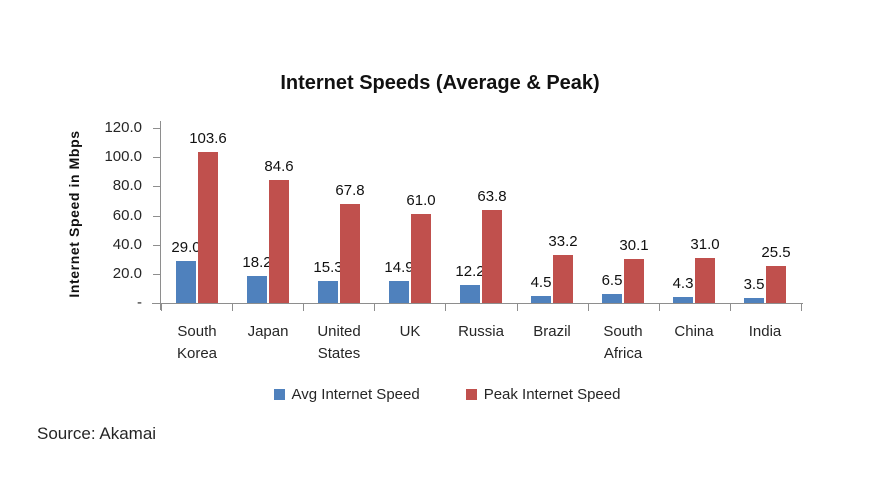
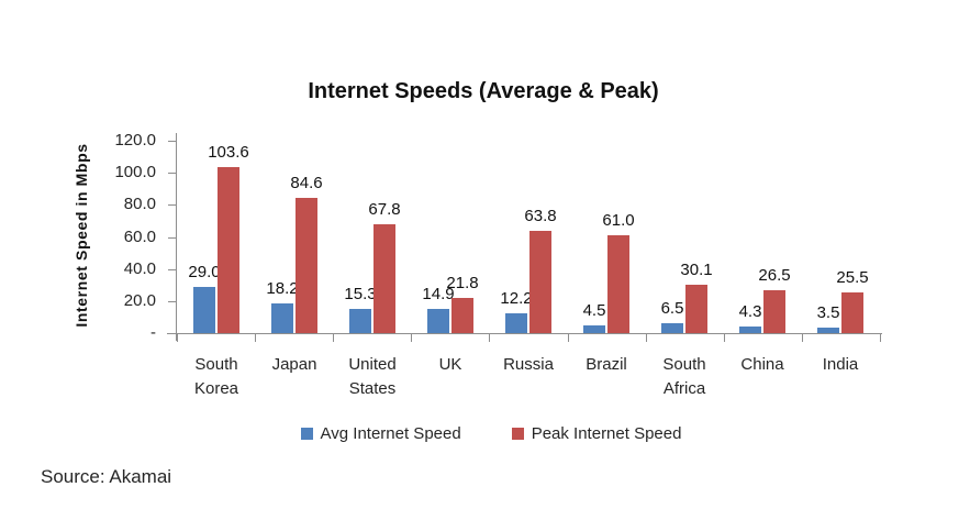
Peak Internet Speed/UK: 61.0 -> 21.8
Peak Internet Speed/Brazil: 33.2 -> 61.0
Peak Internet Speed/China: 31.0 -> 26.5
